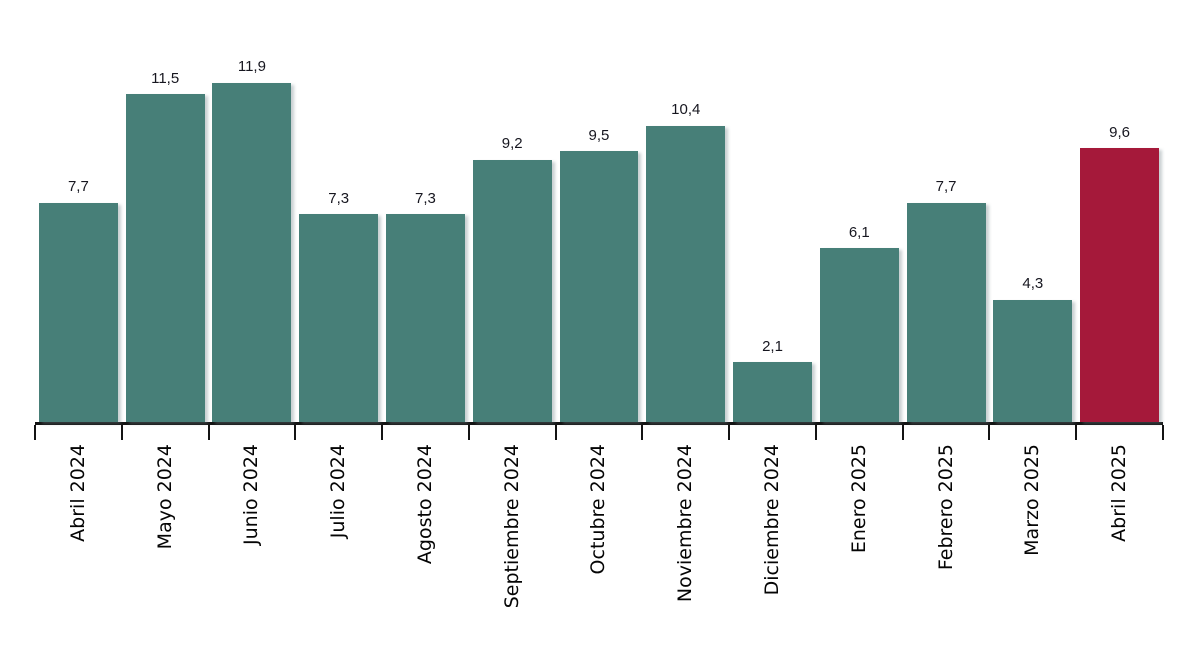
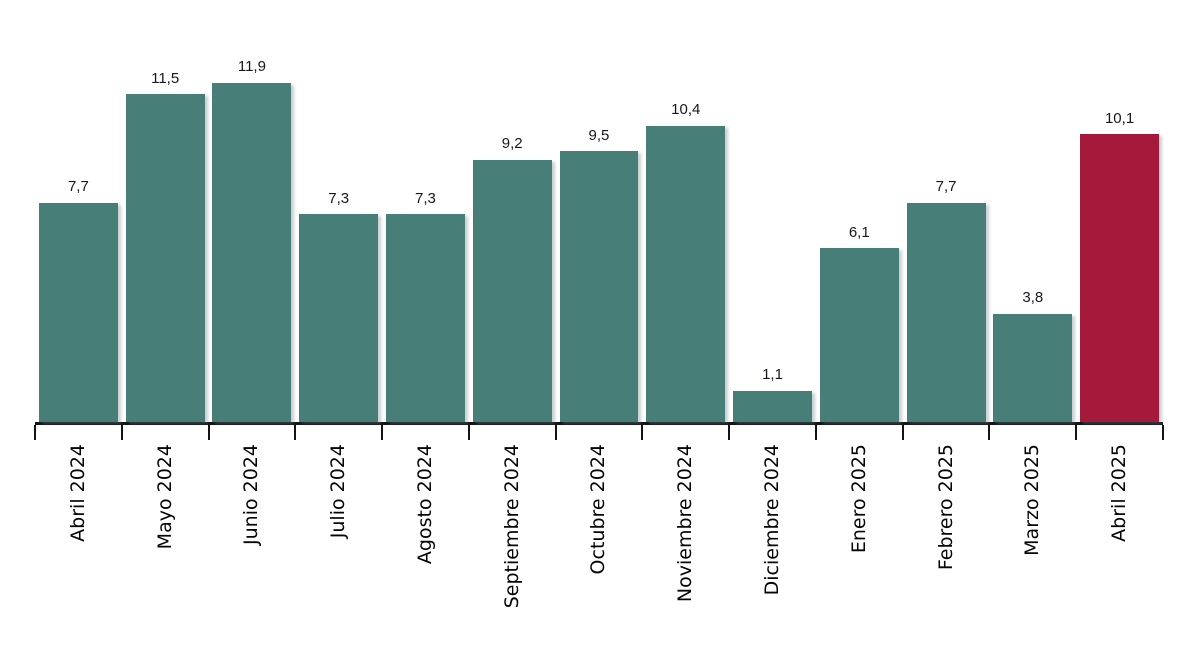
Diciembre 2024: 2,1 -> 1,1
Marzo 2025: 4,3 -> 3,8
Abril 2025: 9,6 -> 10,1
